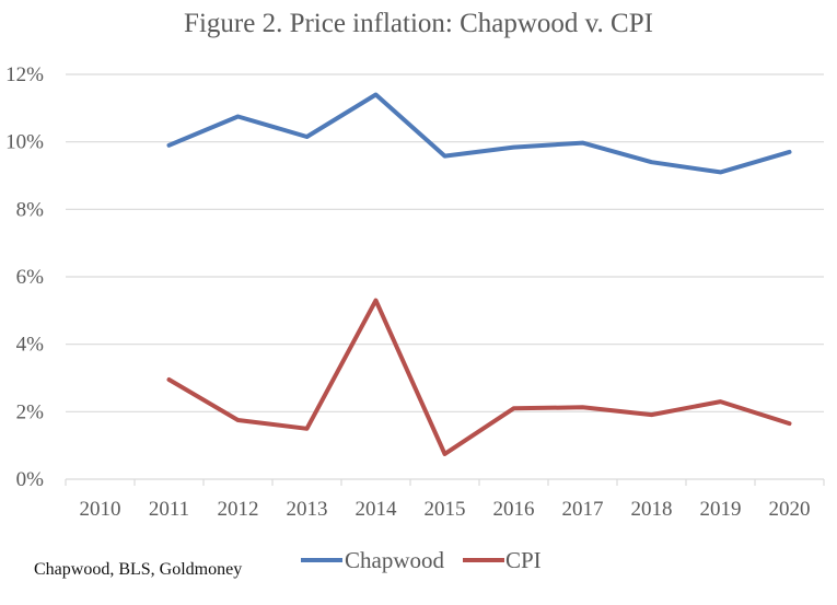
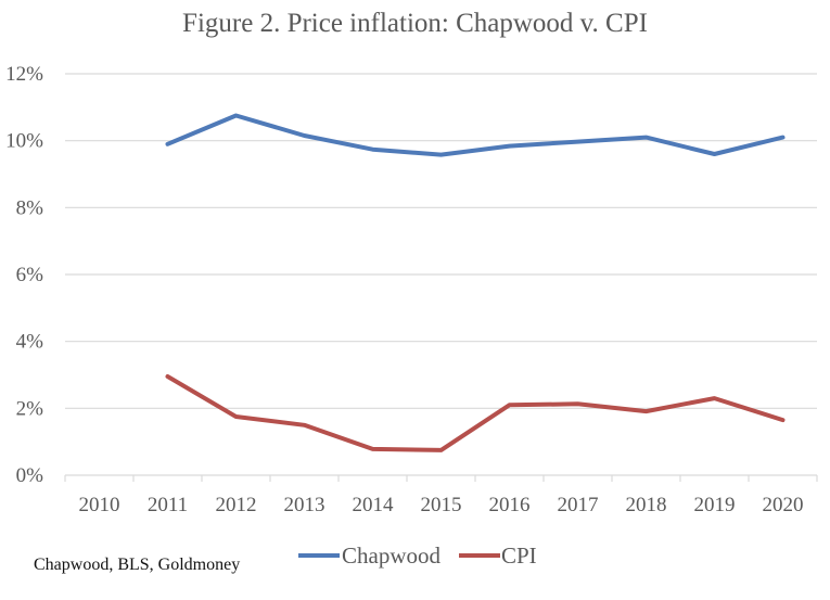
Chapwood/2014: 11.4% -> 9.7%
CPI/2014: 5.3% -> 0.8%
Chapwood/2018: 9.4% -> 10.1%
Chapwood/2019: 9.1% -> 9.6%
Chapwood/2020: 9.7% -> 10.1%
